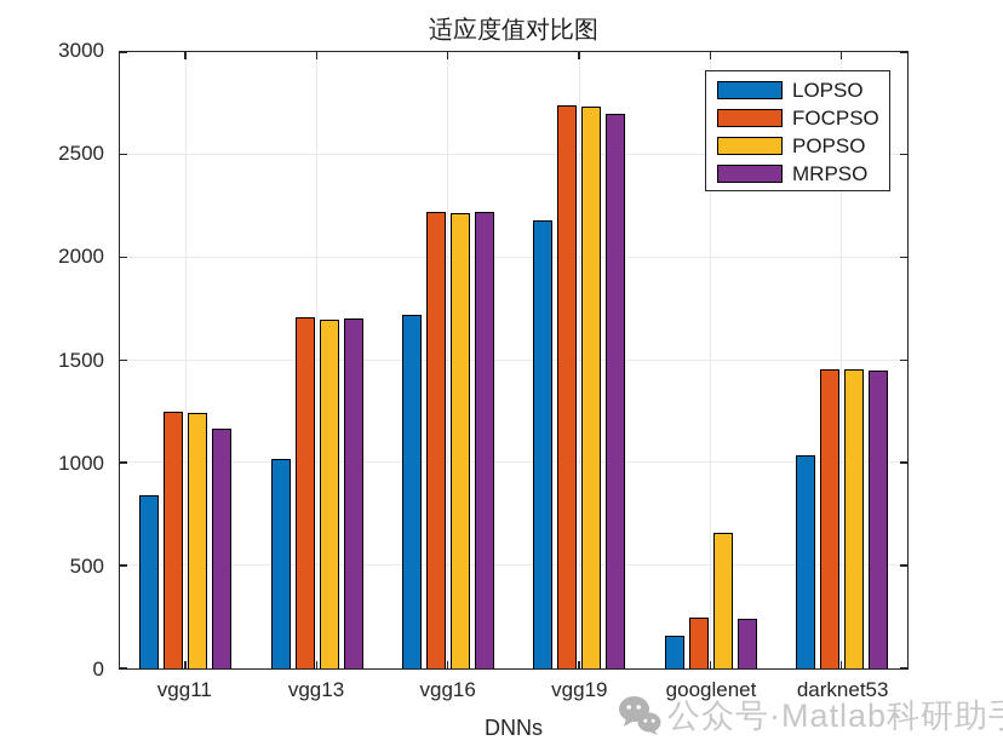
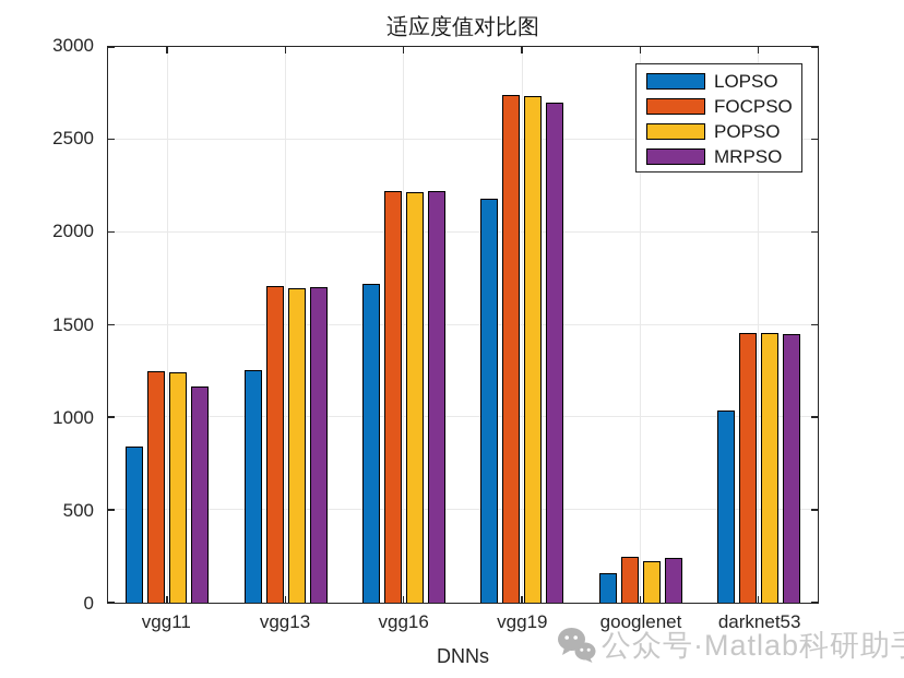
LOPSO/vgg13: 1020 -> 1260
POPSO/googlenet: 660 -> 220
